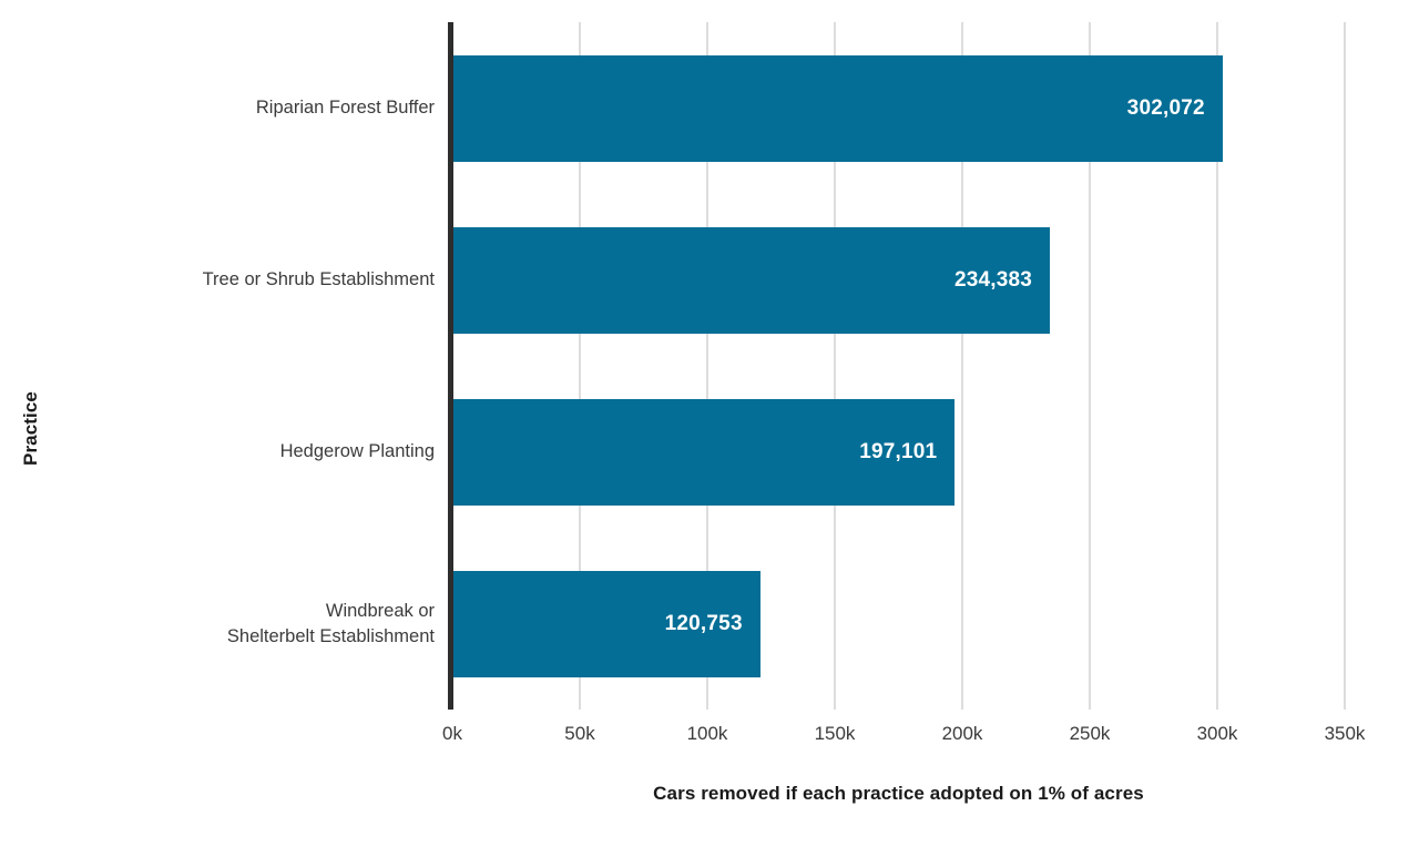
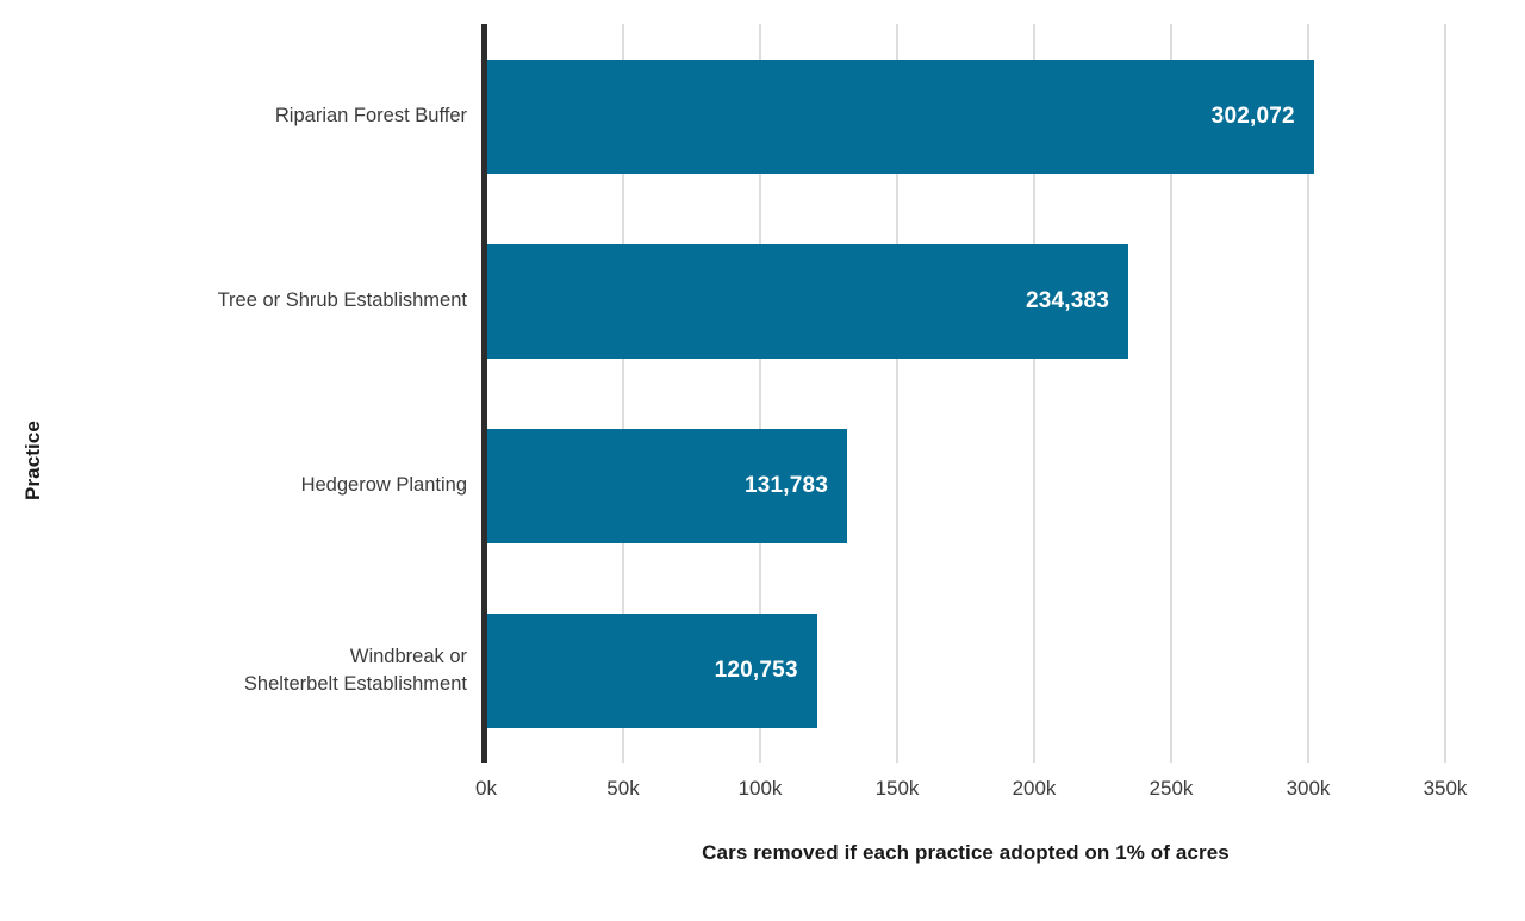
Hedgerow Planting: 197,101 -> 131,783
